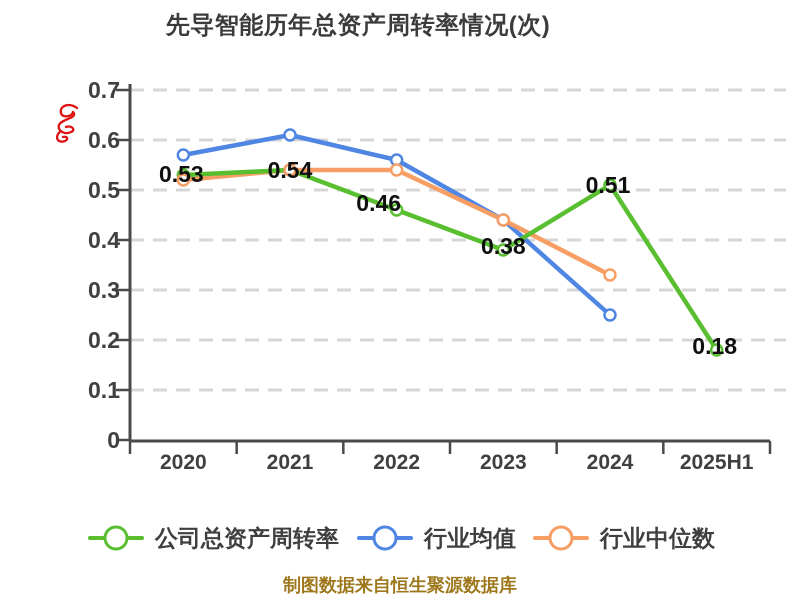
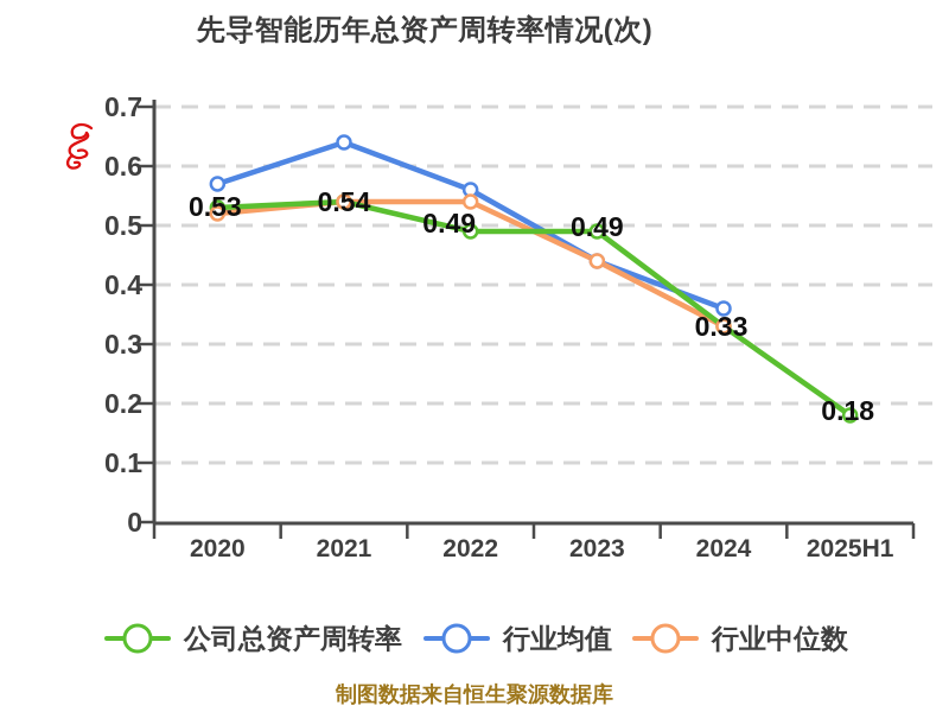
行业均值/2021: 0.61 -> 0.64
公司总资产周转率/2022: 0.46 -> 0.49
公司总资产周转率/2023: 0.38 -> 0.49
公司总资产周转率/2024: 0.51 -> 0.33
行业均值/2024: 0.25 -> 0.36
